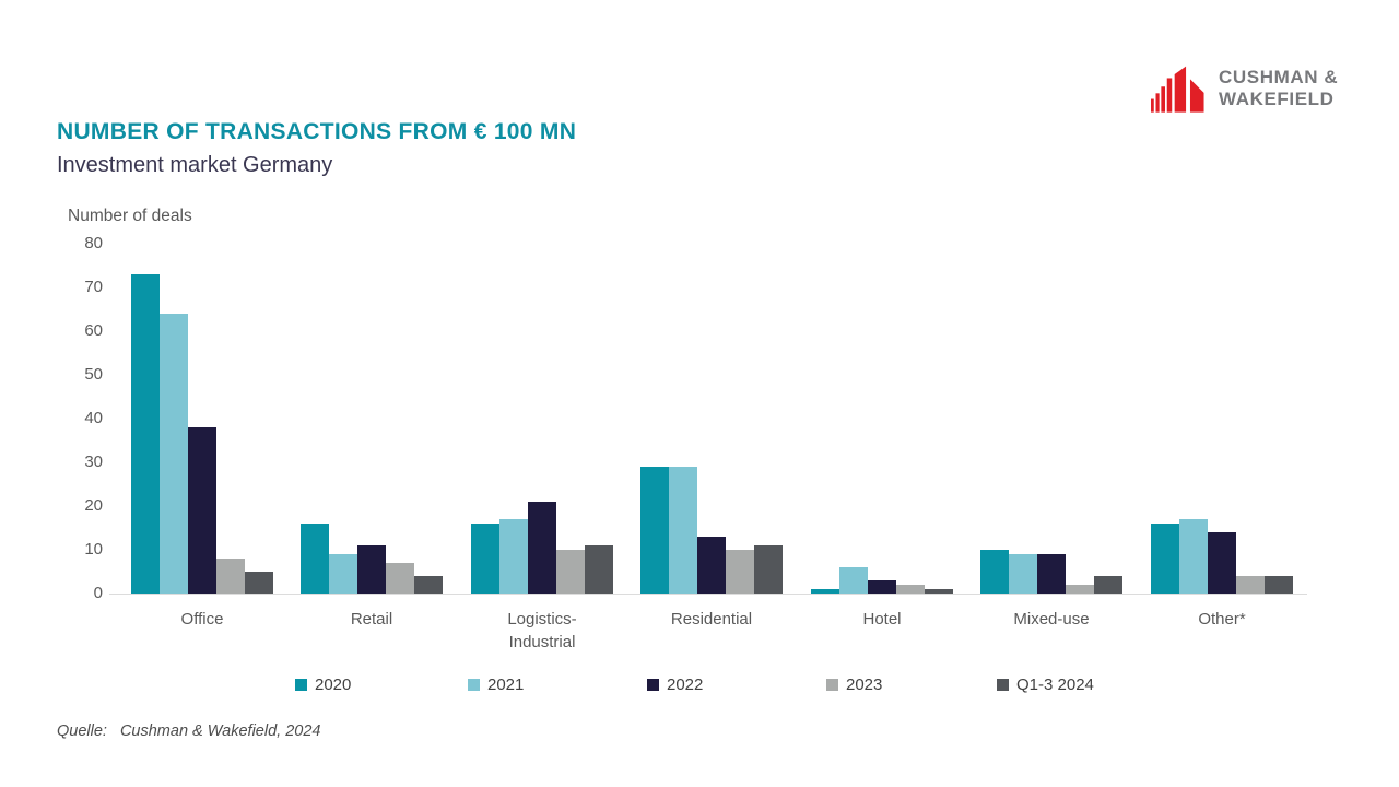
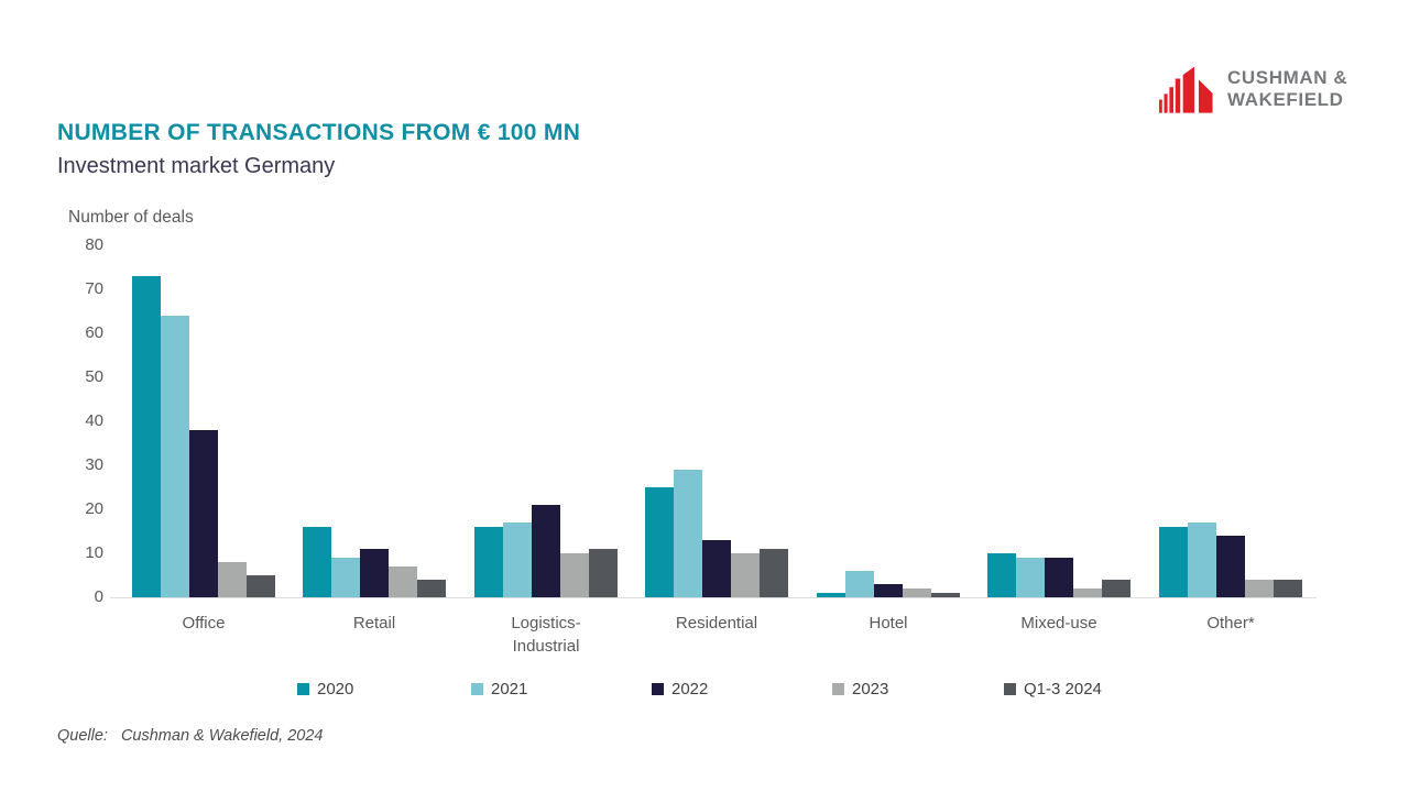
2020/Residential: 29 -> 25
